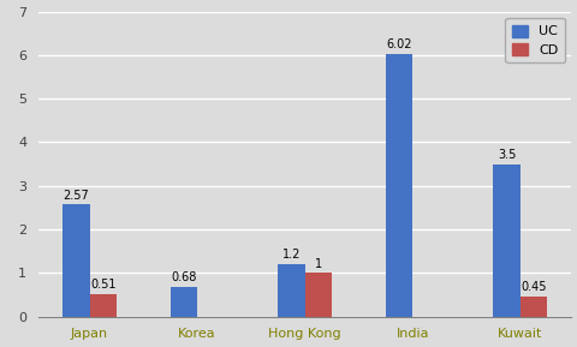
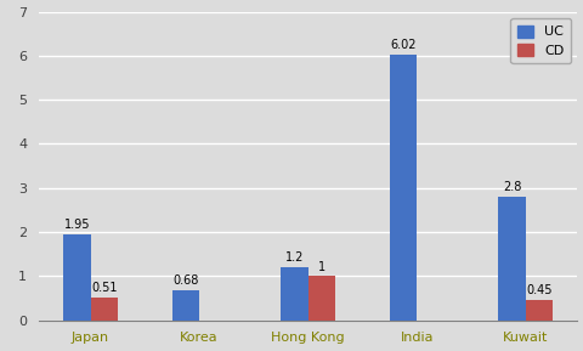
UC/Japan: 2.57 -> 1.95
UC/Kuwait: 3.5 -> 2.8
